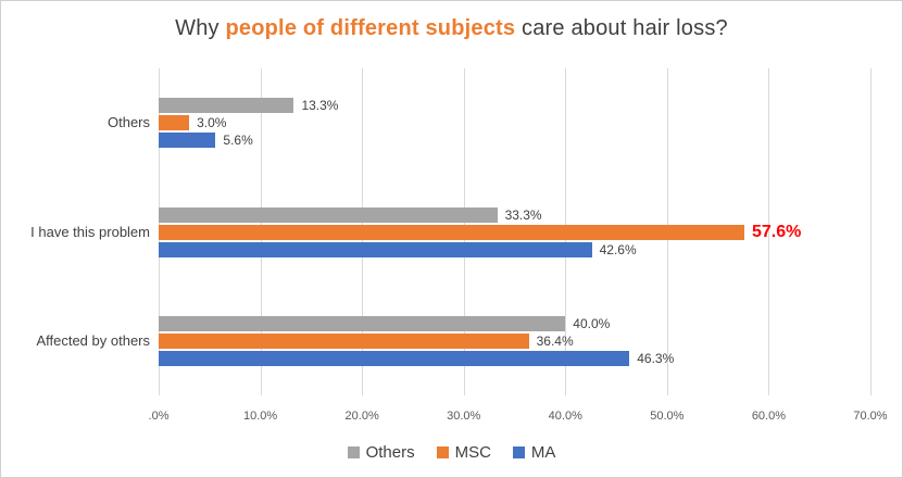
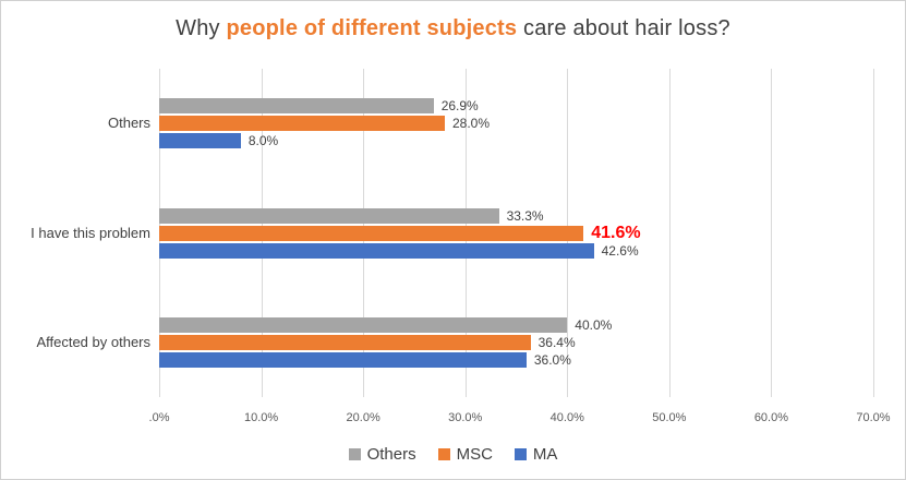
Others/Others: 13.3% -> 26.9%
MSC/Others: 3.0% -> 28.0%
MA/Others: 5.6% -> 8.0%
MSC/I have this problem: 57.6% -> 41.6%
MA/Affected by others: 46.3% -> 36.0%
